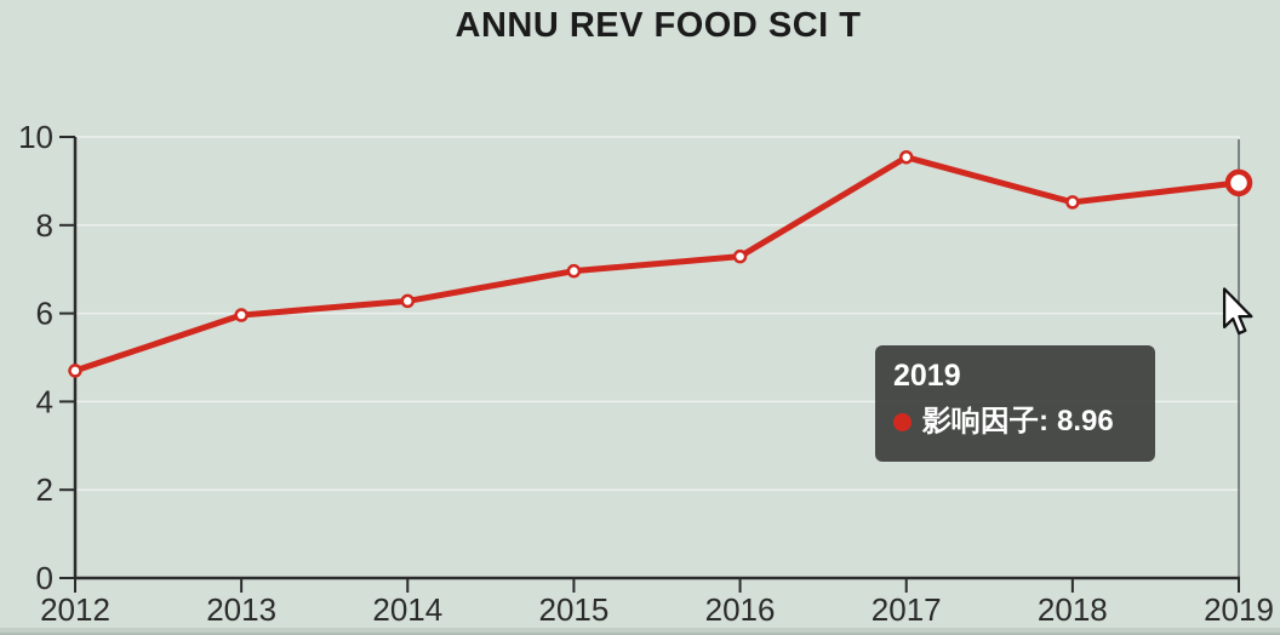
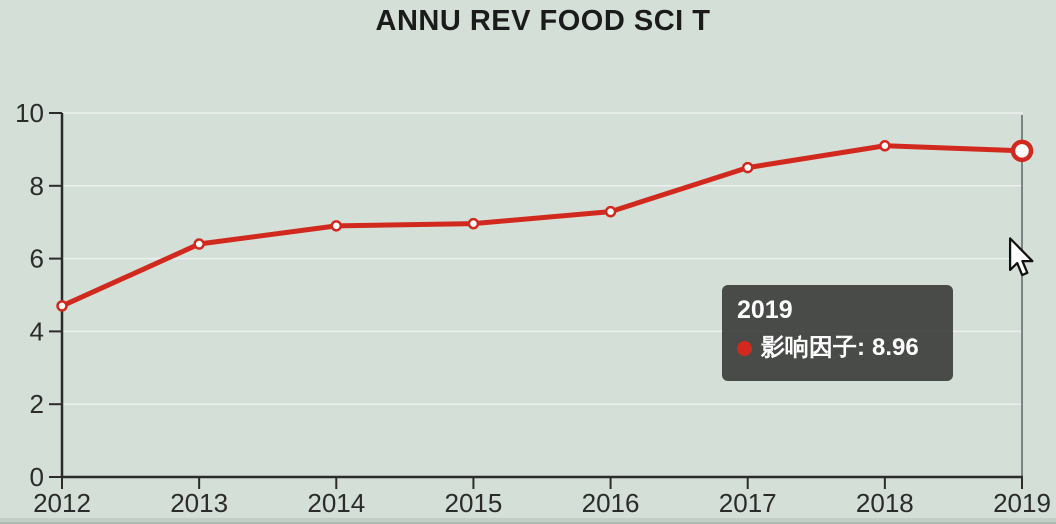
2013: 6.0 -> 6.4
2014: 6.3 -> 6.9
2017: 9.5 -> 8.5
2018: 8.5 -> 9.1
